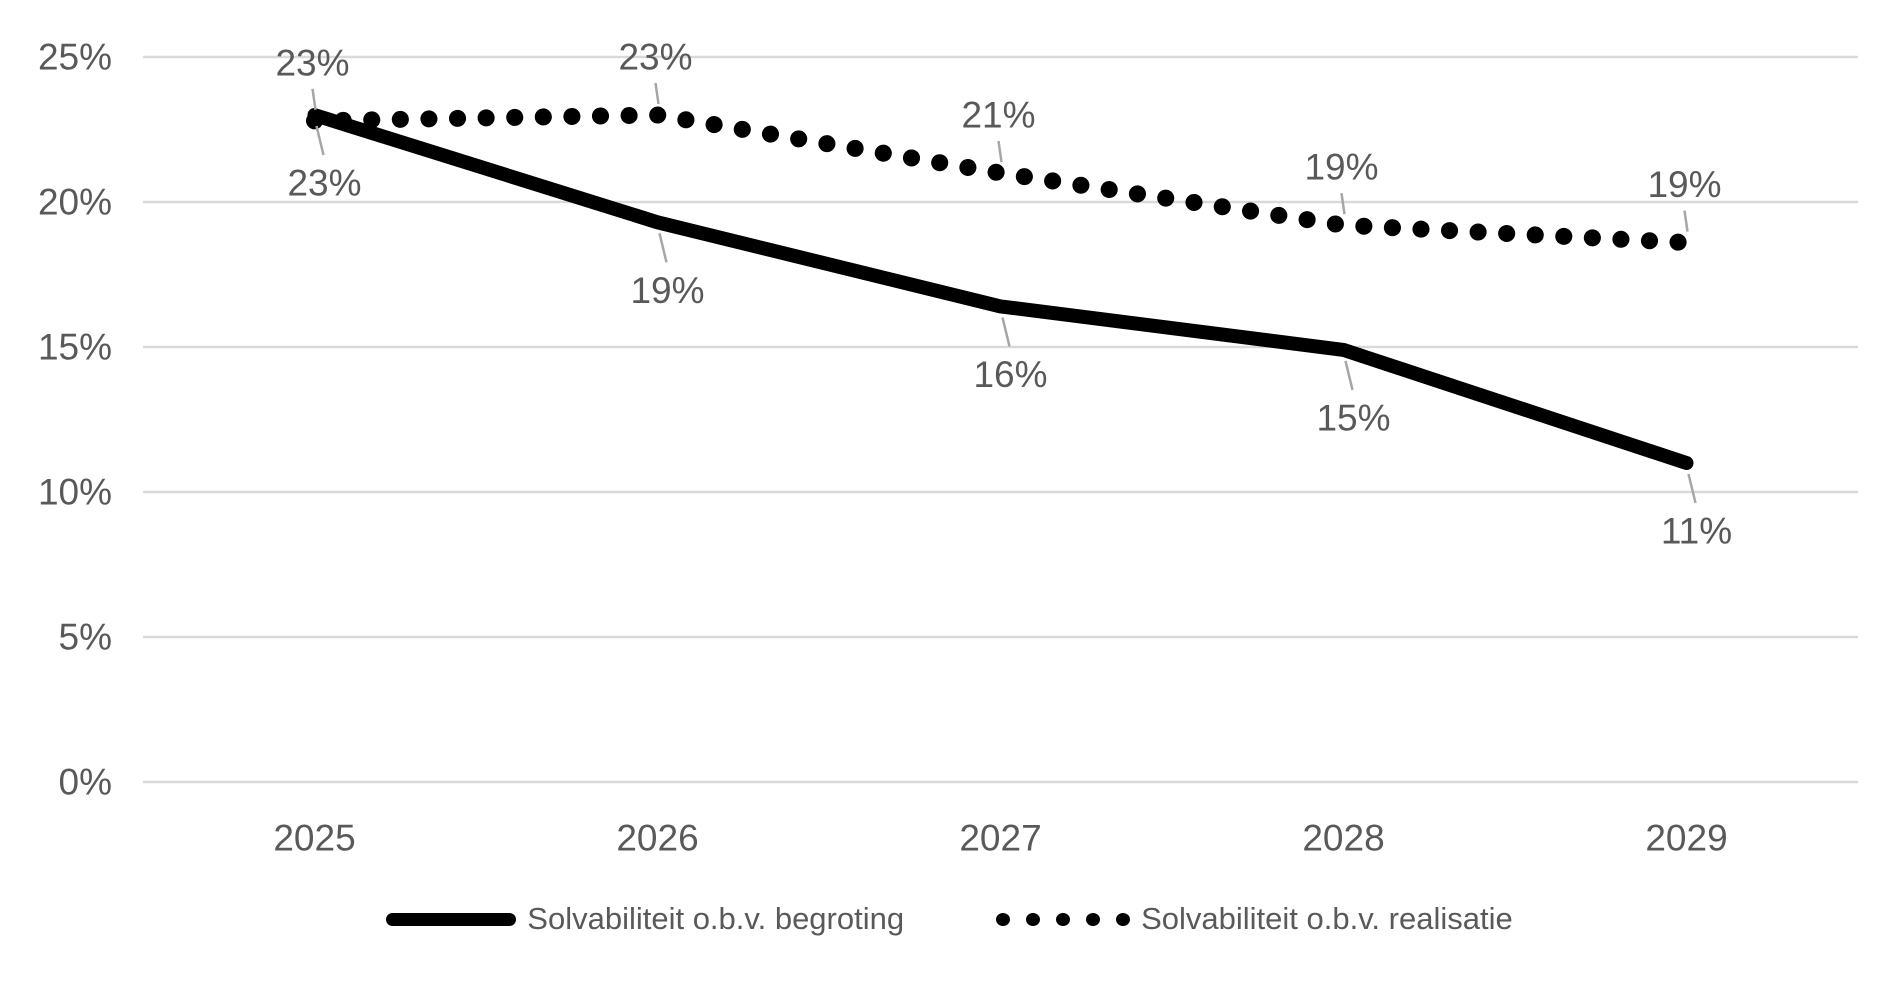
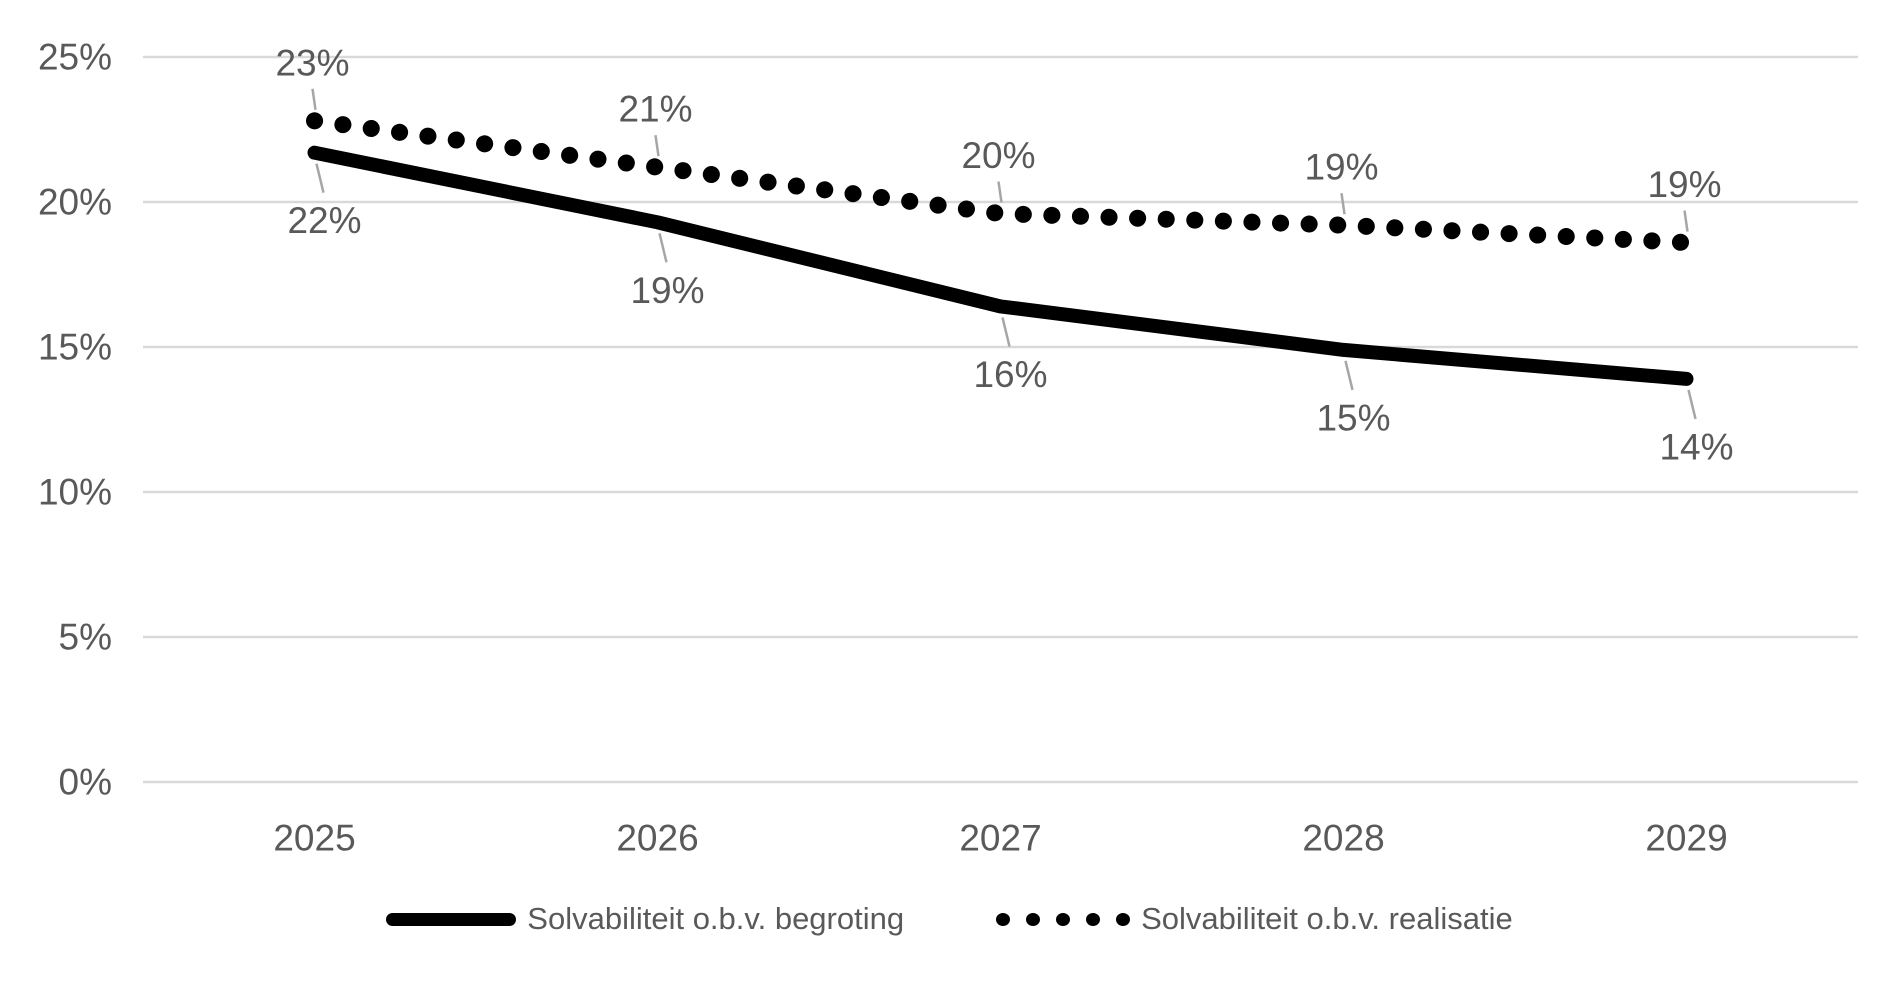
Solvabiliteit o.b.v. begroting/2025: 23% -> 22%
Solvabiliteit o.b.v. realisatie/2026: 23% -> 21%
Solvabiliteit o.b.v. realisatie/2027: 21% -> 20%
Solvabiliteit o.b.v. begroting/2029: 11% -> 14%
